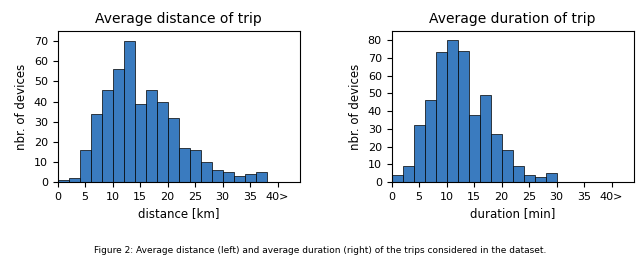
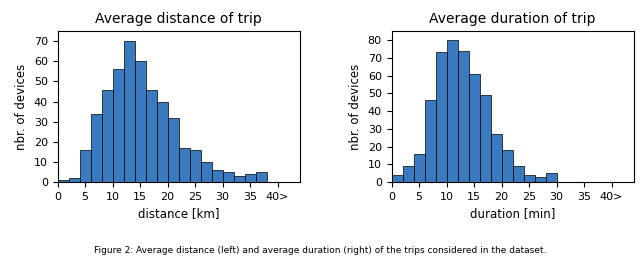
Average distance of trip/15: 39 -> 60
Average duration of trip/5: 32 -> 16
Average duration of trip/15: 38 -> 61
